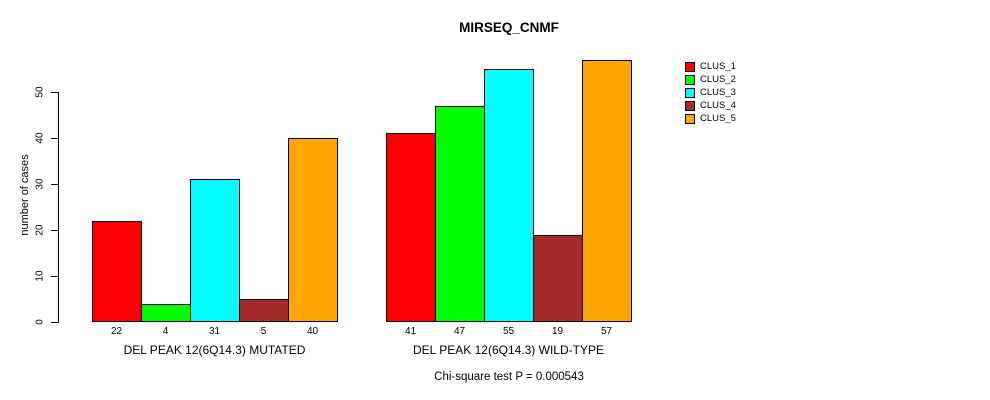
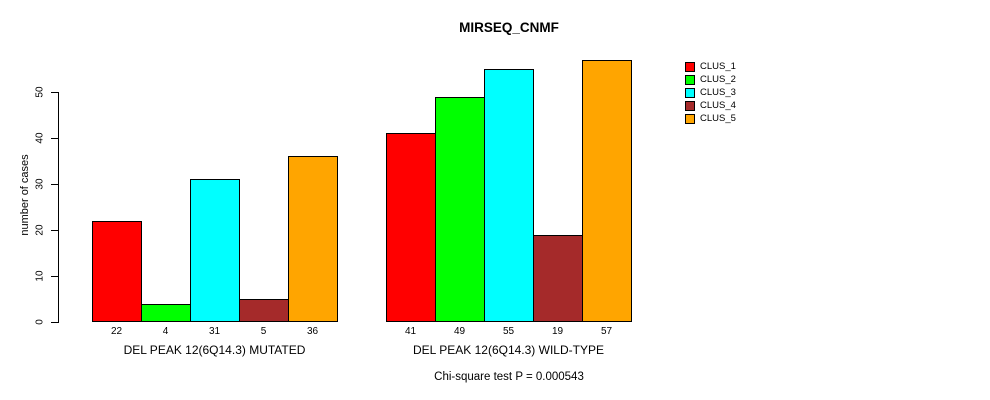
CLUS_5/DEL PEAK 12(6Q14.3) MUTATED: 40 -> 36
CLUS_2/DEL PEAK 12(6Q14.3) WILD-TYPE: 47 -> 49
